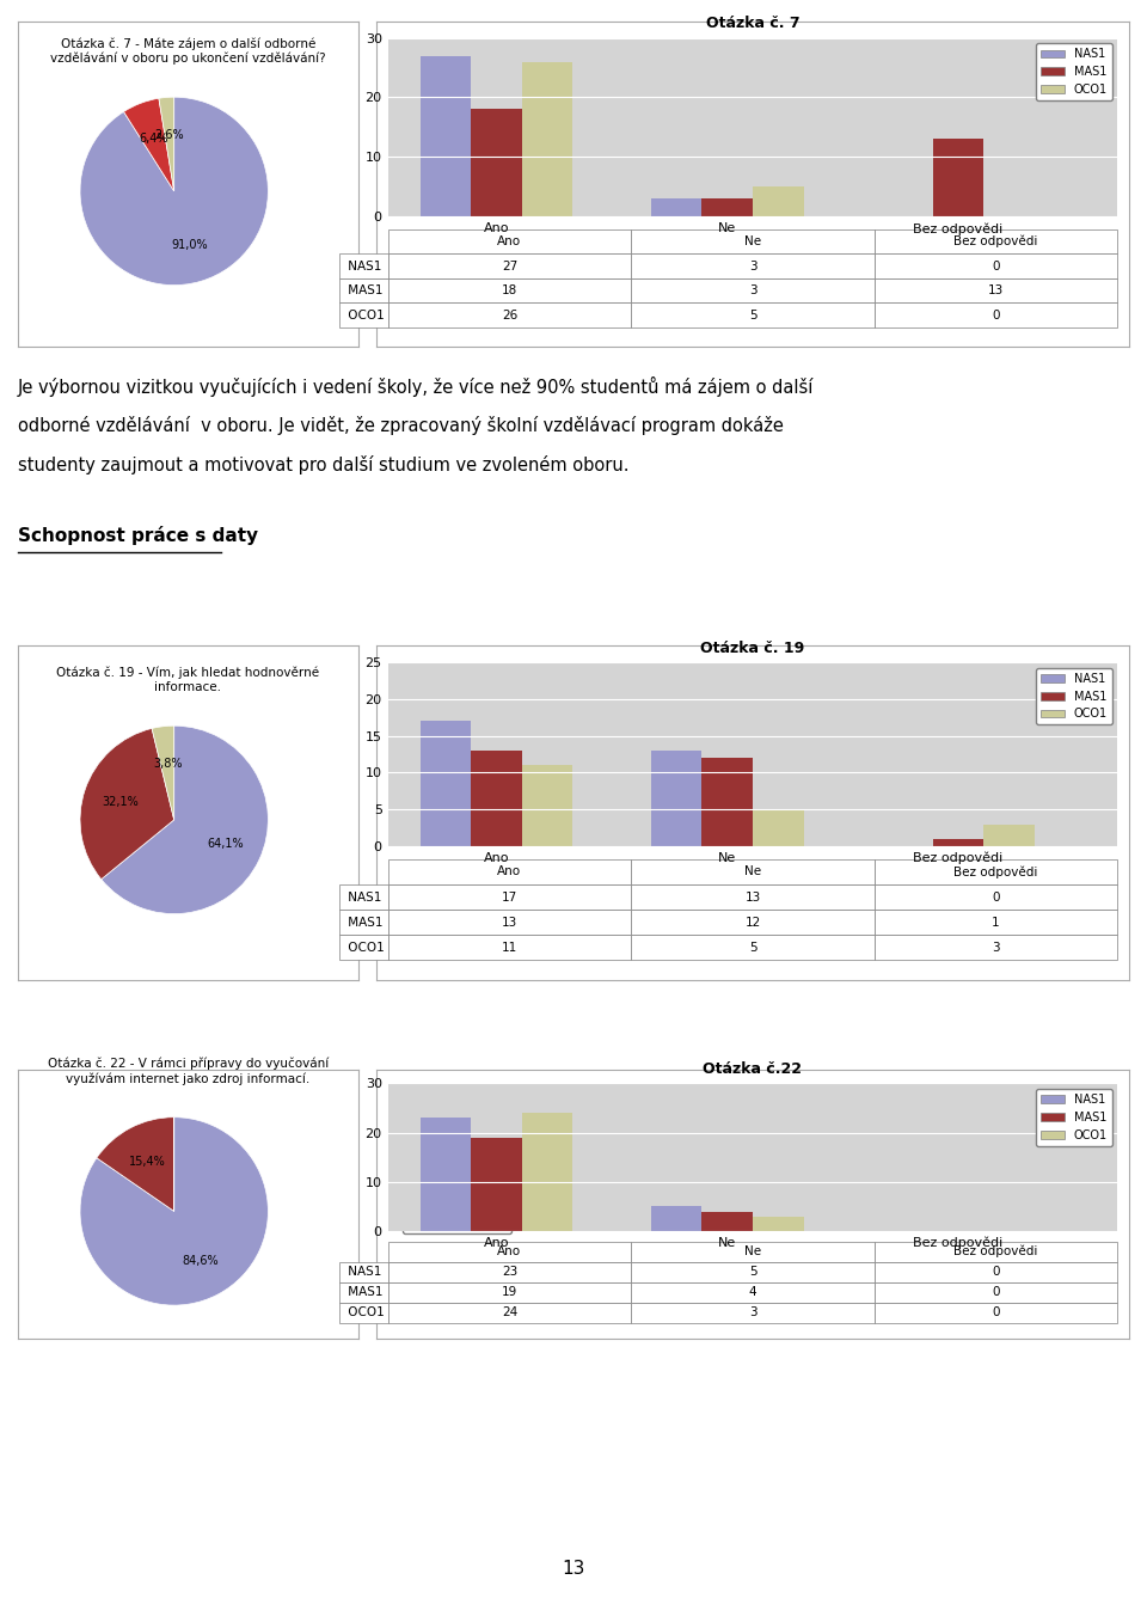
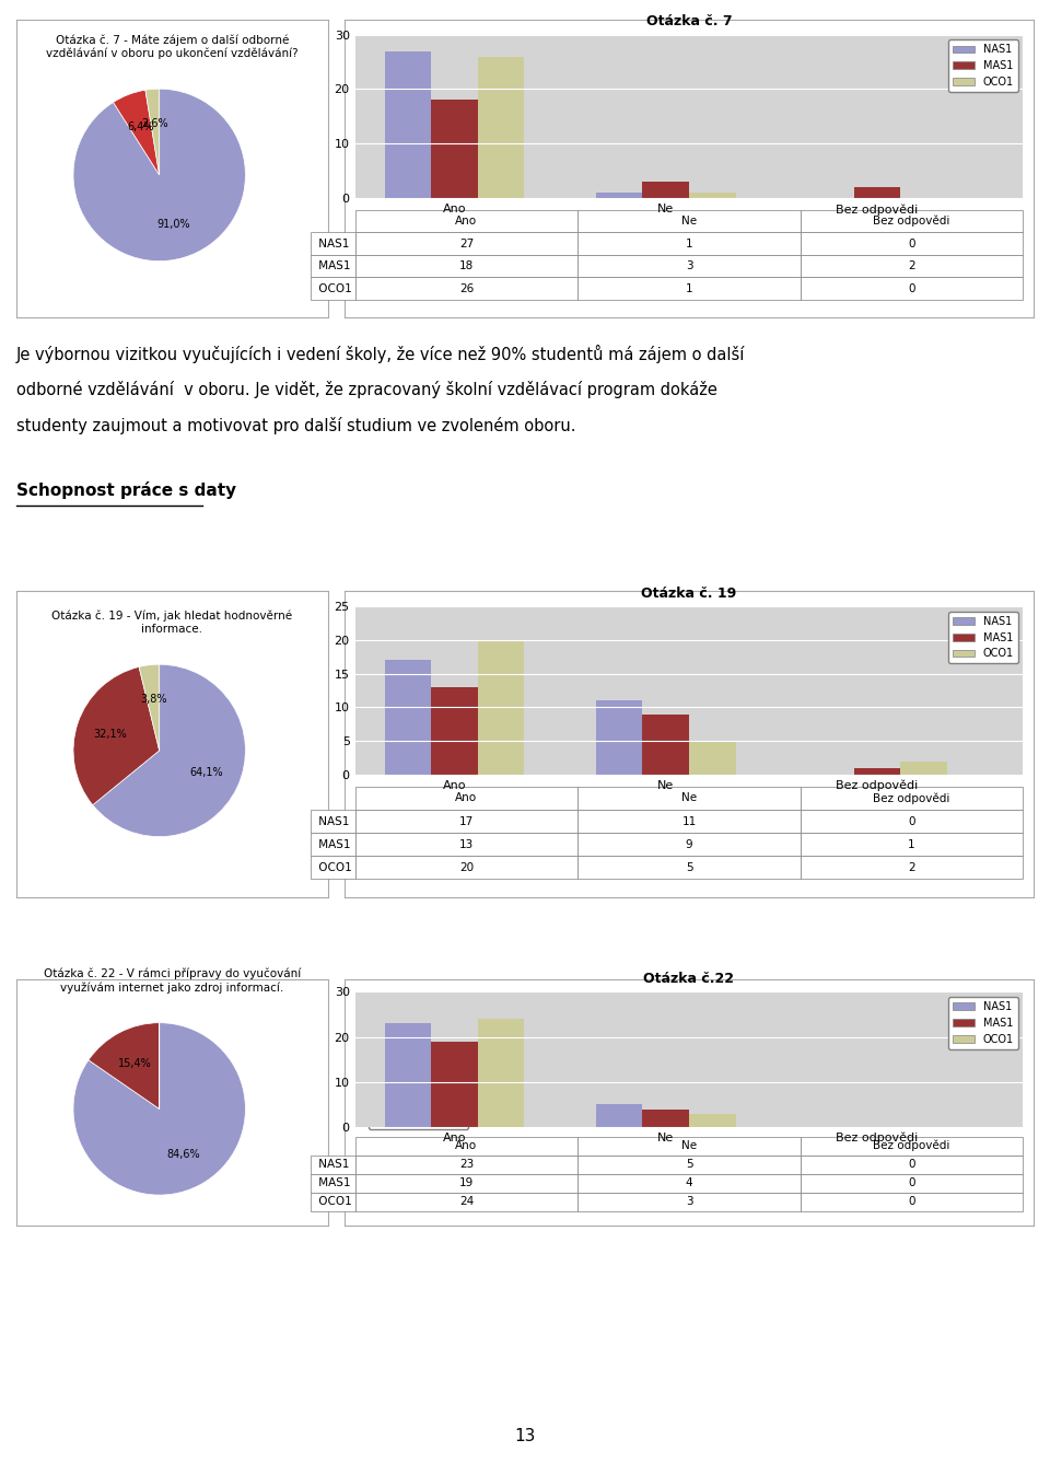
Otázka č. 7/NAS1/Ne: 3 -> 1
Otázka č. 7/OCO1/Ne: 5 -> 1
Otázka č. 7/MAS1/Bez odpovědi: 13 -> 2
Otázka č. 19/OCO1/Ano: 11 -> 20
Otázka č. 19/NAS1/Ne: 13 -> 11
Otázka č. 19/MAS1/Ne: 12 -> 9
Otázka č. 19/OCO1/Bez odpovědi: 3 -> 2
